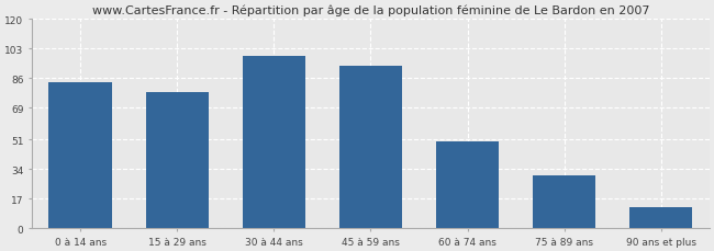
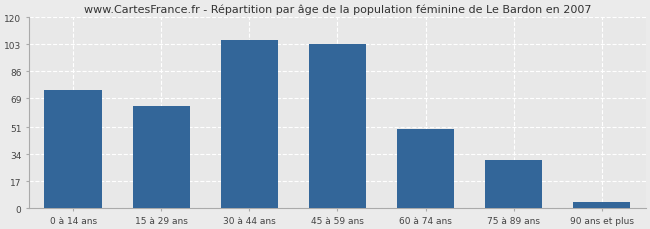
0 à 14 ans: 84 -> 74
15 à 29 ans: 78 -> 64
30 à 44 ans: 99 -> 106
45 à 59 ans: 93 -> 103
90 ans et plus: 12 -> 4
